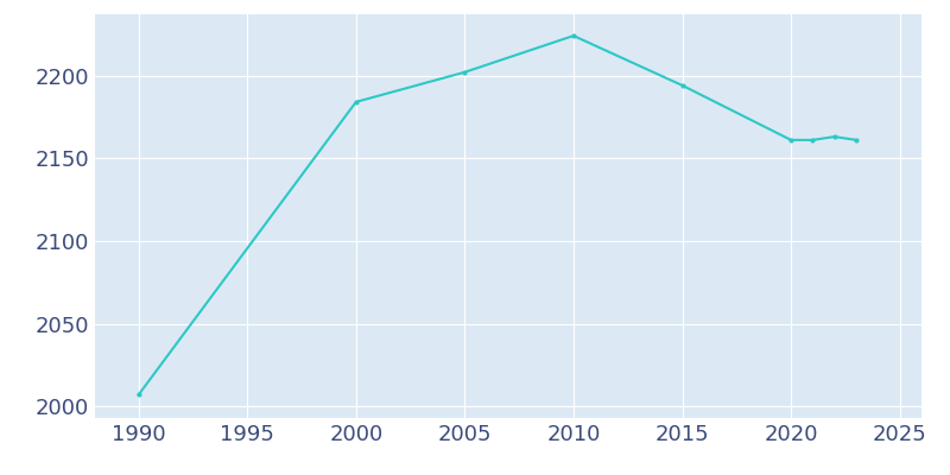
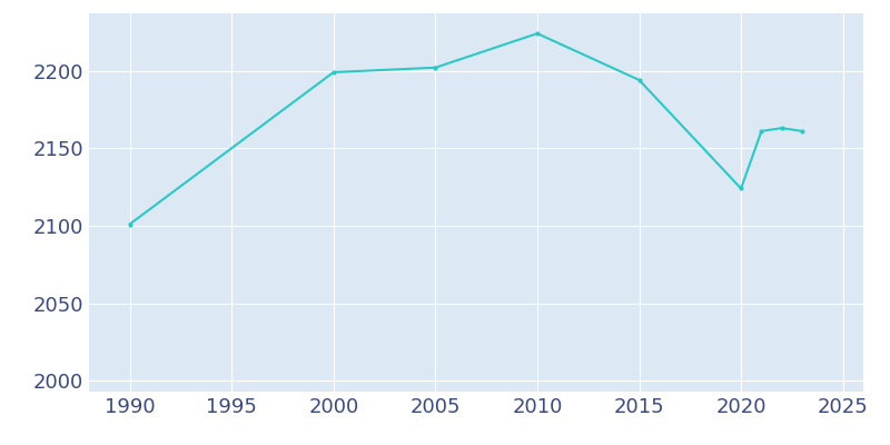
1990: 2007 -> 2101
2000: 2184 -> 2199
2020: 2161 -> 2124
